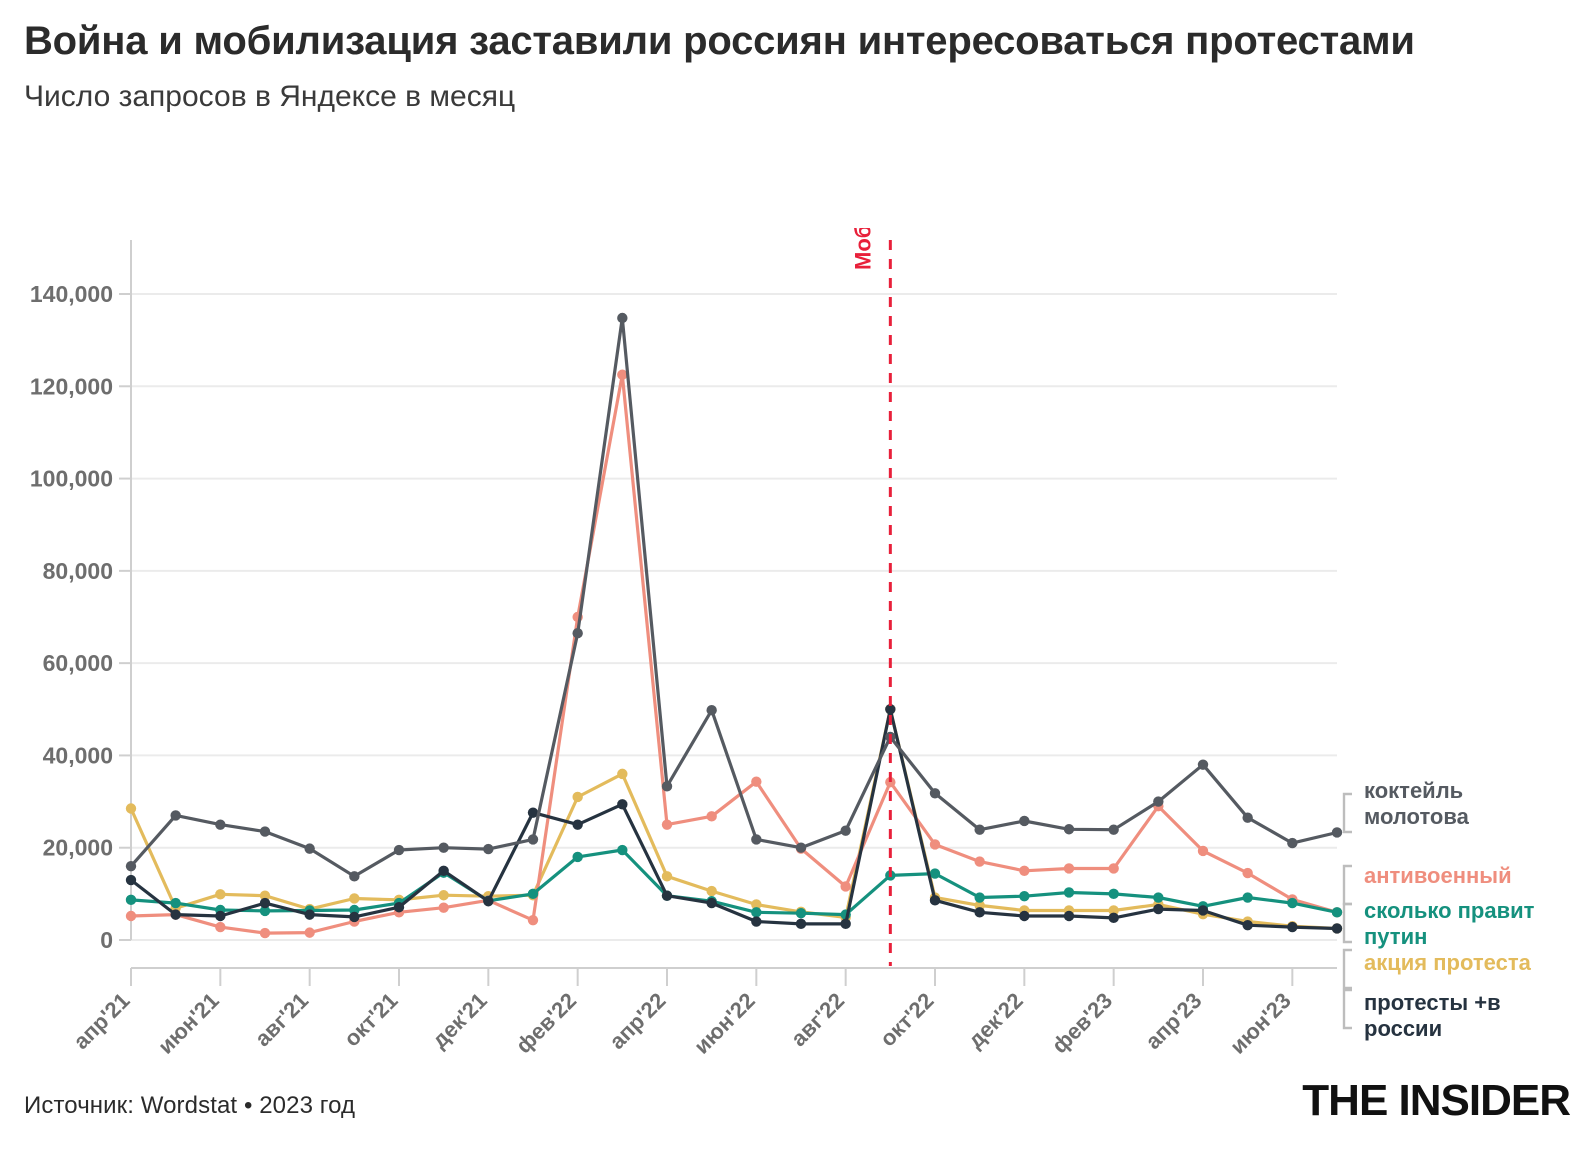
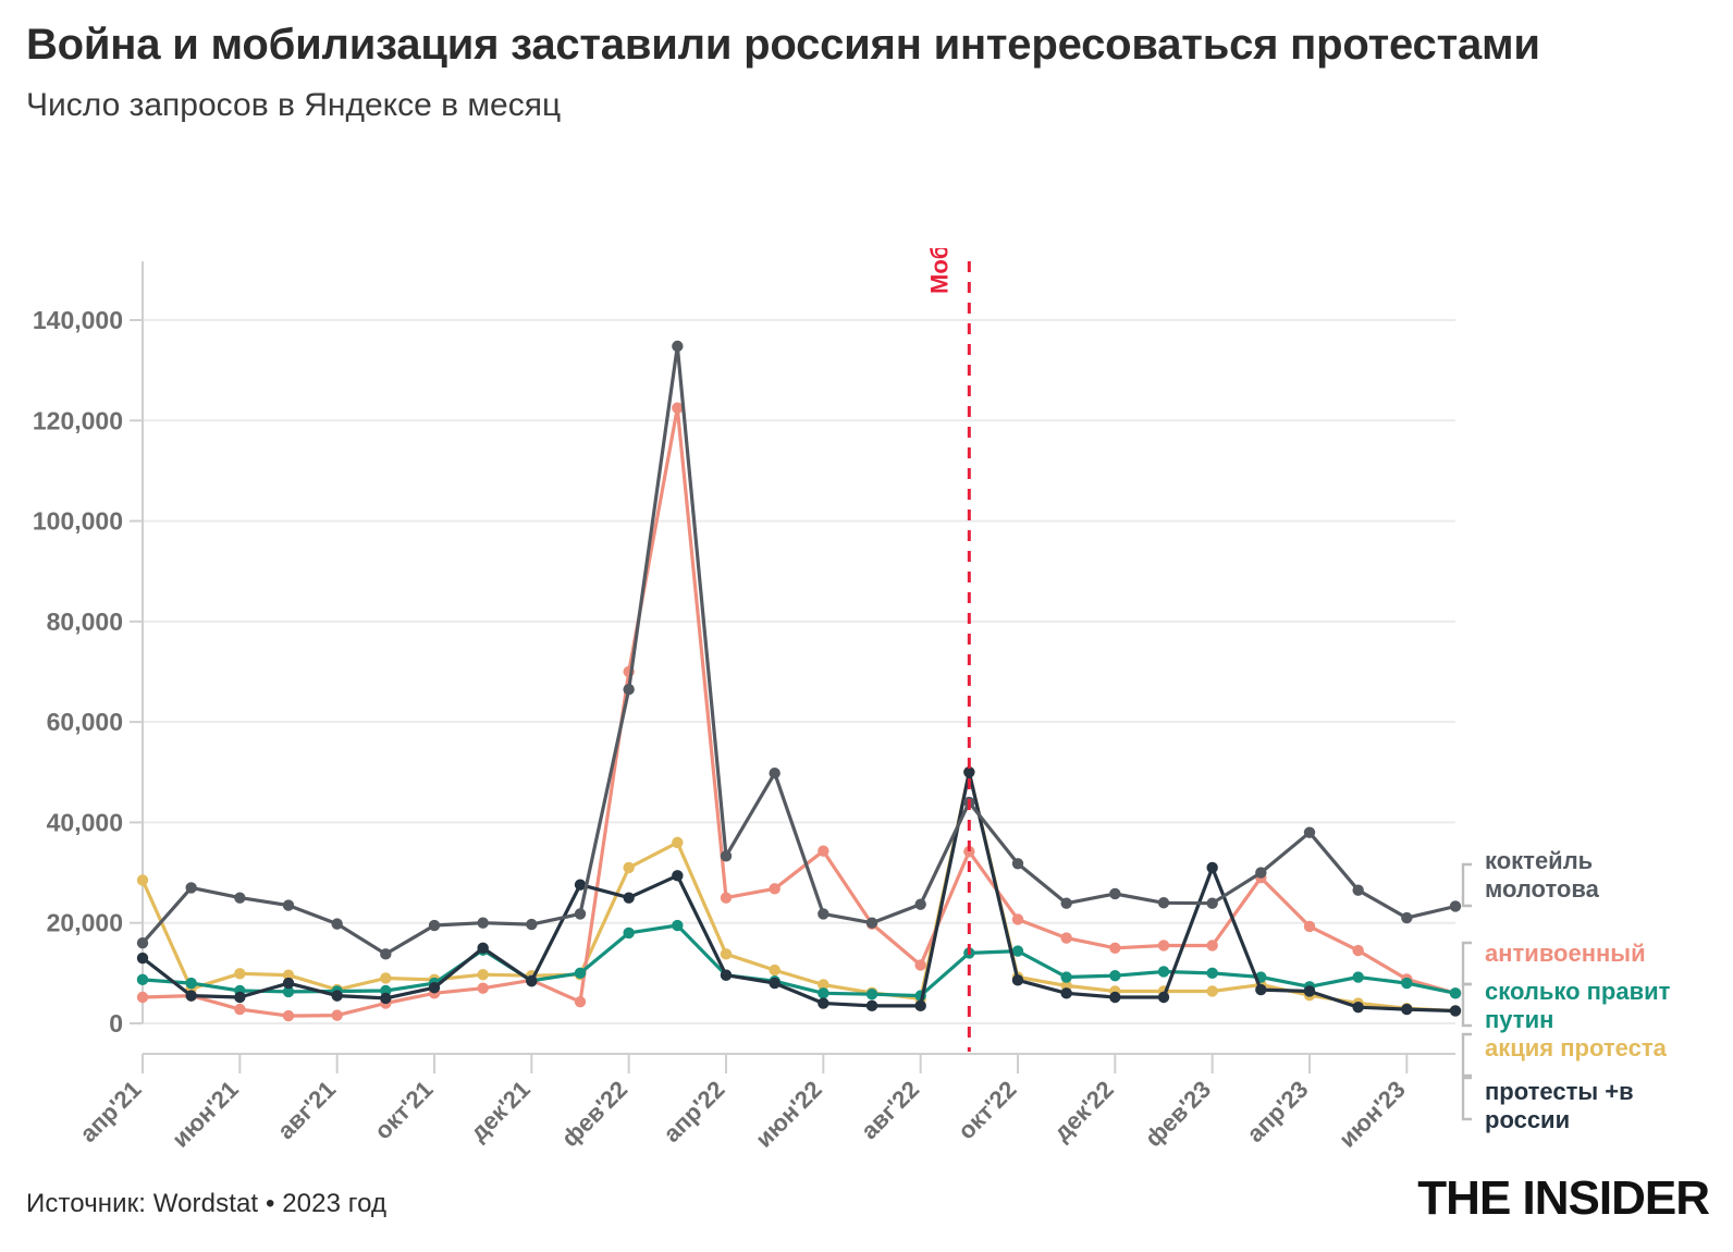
протесты +в россии/фев'23: 5000 -> 31000
